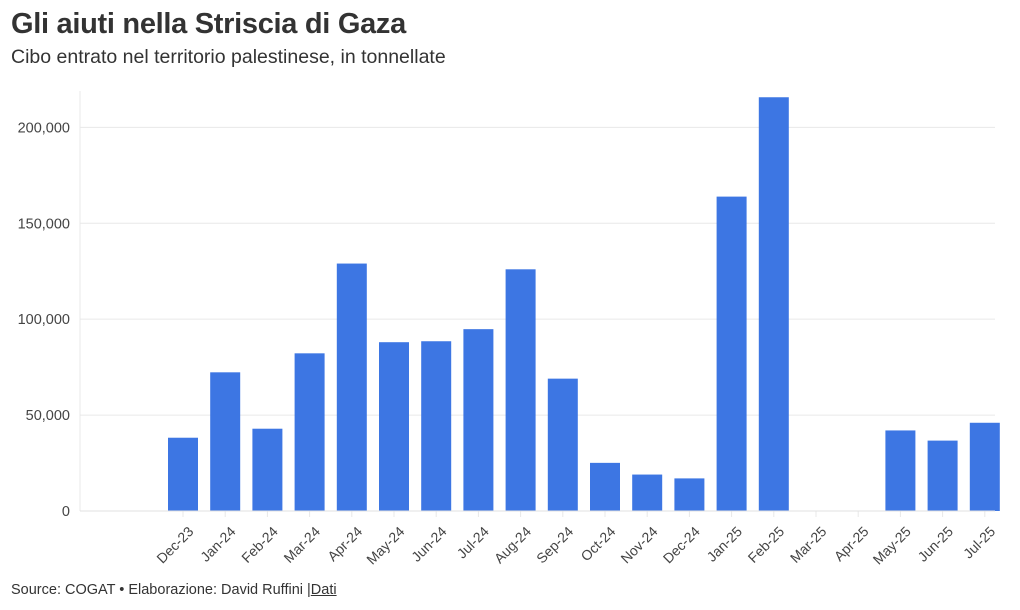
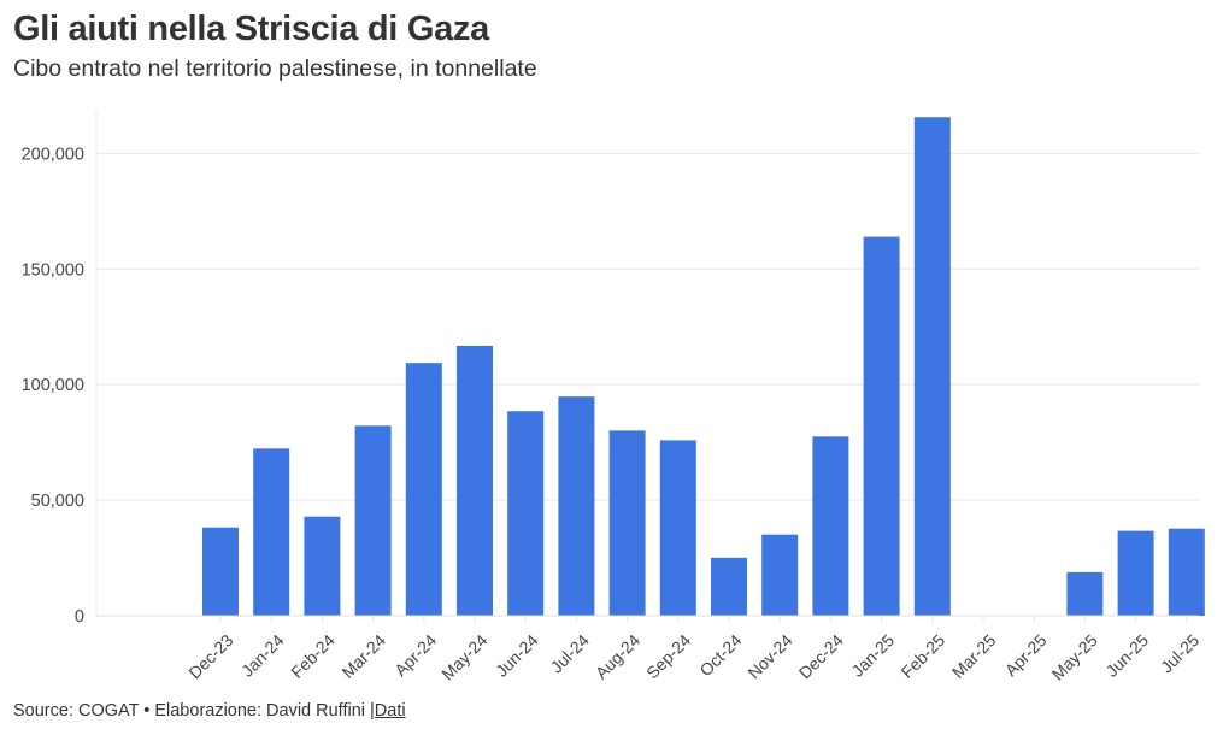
Apr-24: 129000 -> 109000
May-24: 88000 -> 117000
Aug-24: 126000 -> 80000
Sep-24: 69000 -> 76000
Nov-24: 19000 -> 35000
Dec-24: 17000 -> 78000
May-25: 42000 -> 19000
Jul-25: 46000 -> 38000
